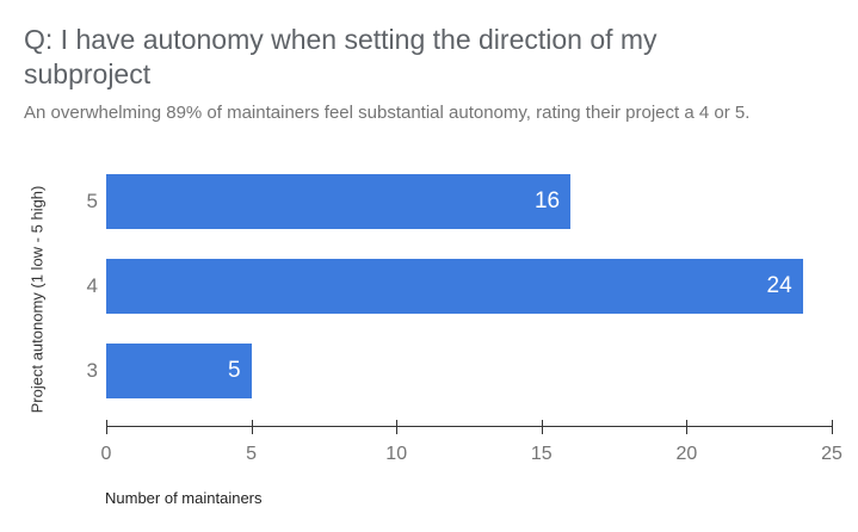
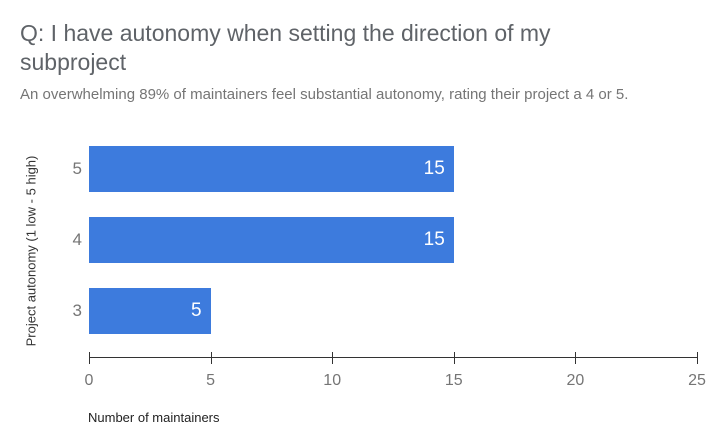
5: 16 -> 15
4: 24 -> 15
